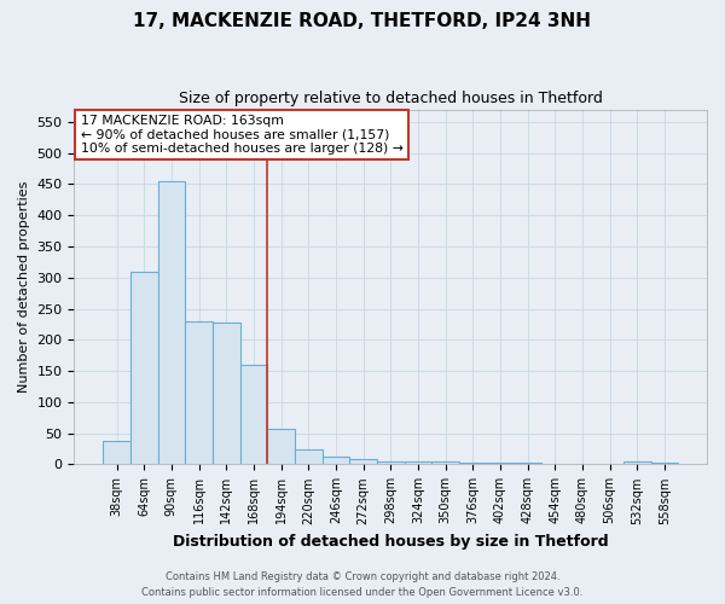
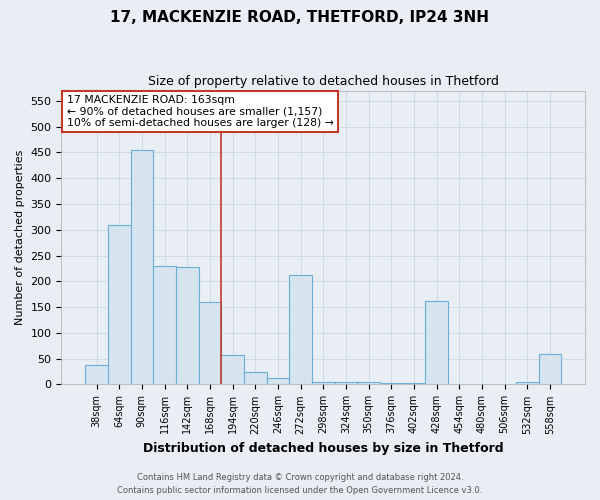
272sqm: 9 -> 212
428sqm: 3 -> 162
558sqm: 3 -> 60
